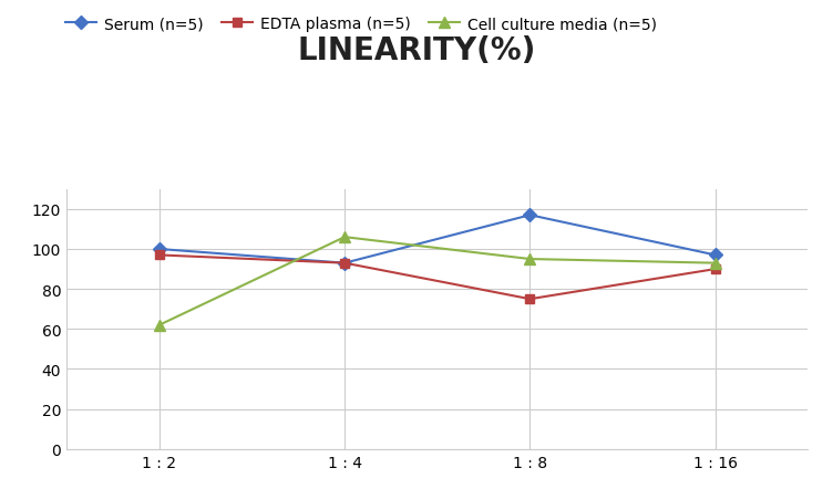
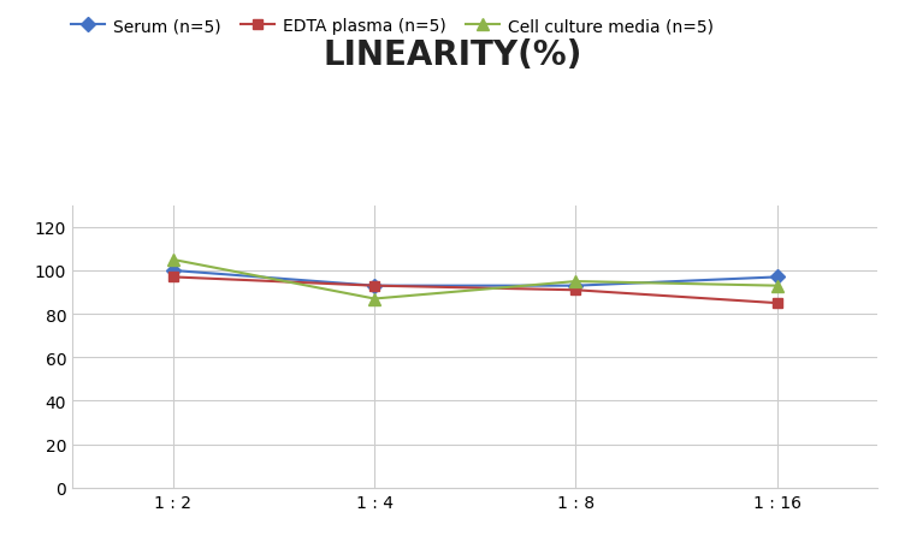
Cell culture media (n=5)/1 : 2: 62 -> 105
Cell culture media (n=5)/1 : 4: 106 -> 87
Serum (n=5)/1 : 8: 117 -> 93
EDTA plasma (n=5)/1 : 8: 75 -> 91
EDTA plasma (n=5)/1 : 16: 90 -> 85
